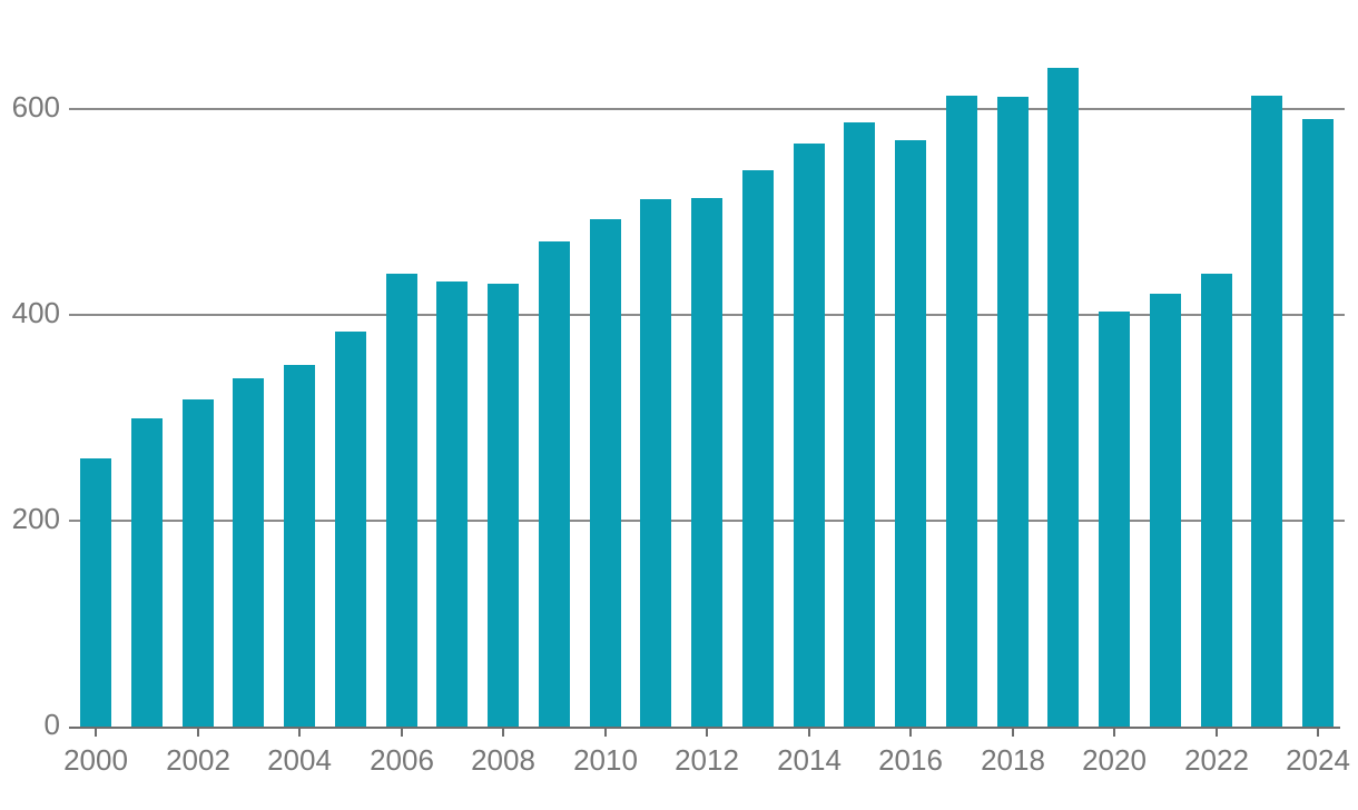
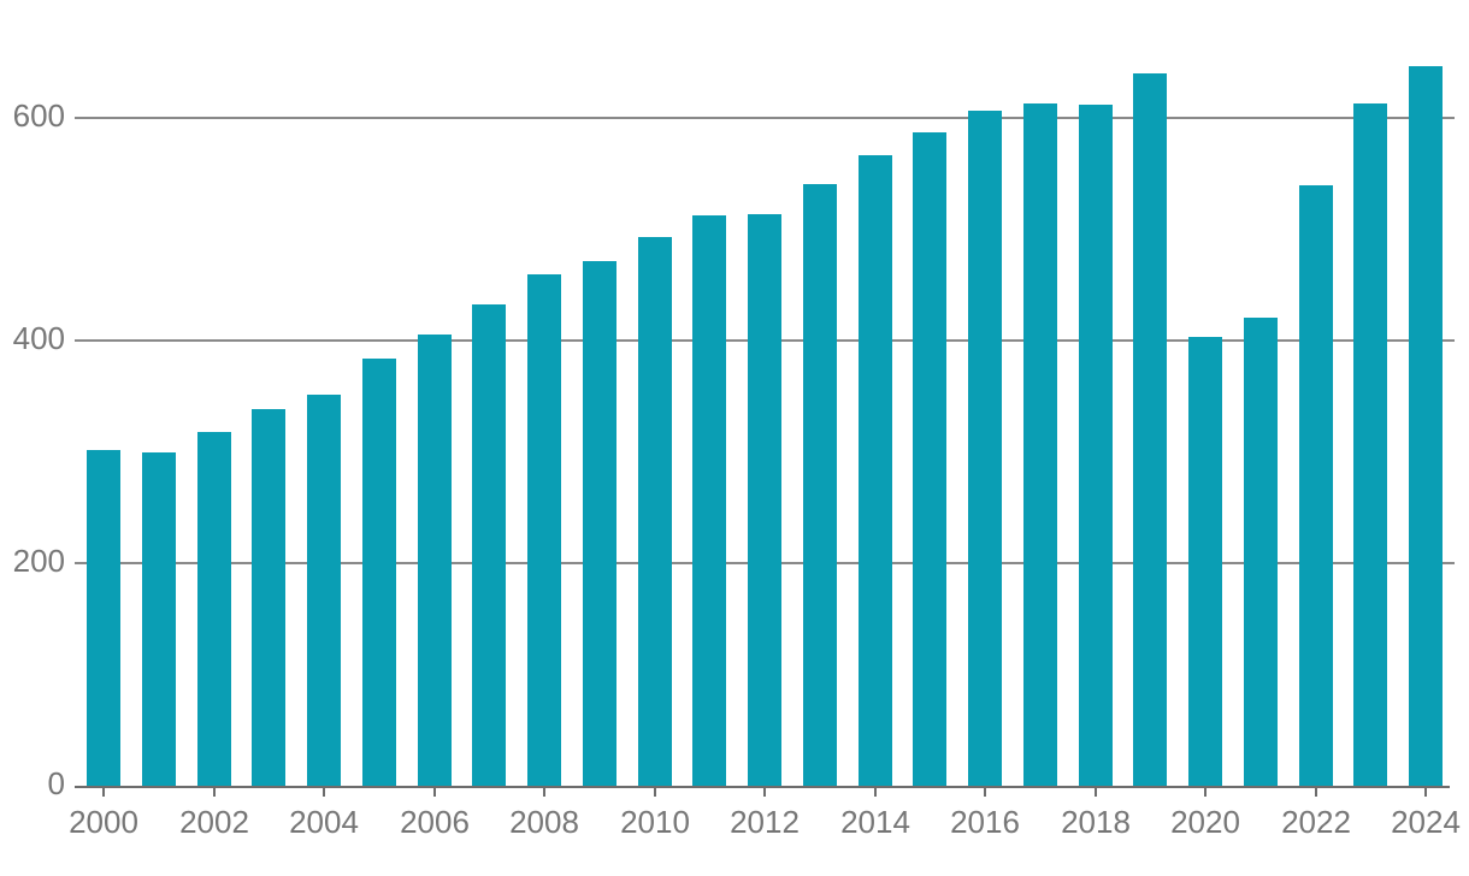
2000: 260 -> 300
2006: 440 -> 400
2008: 430 -> 460
2016: 570 -> 610
2022: 440 -> 540
2024: 590 -> 650
